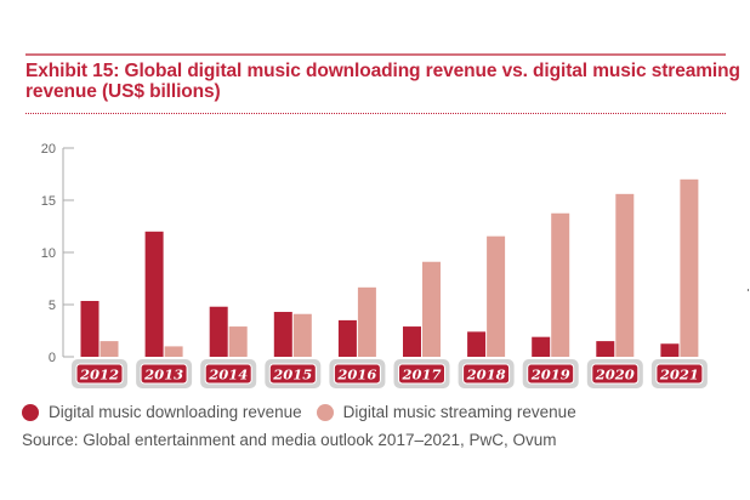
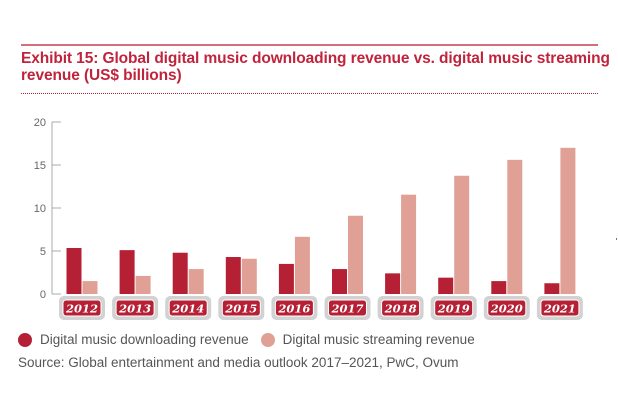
Digital music downloading revenue/2013: 12 -> 5
Digital music streaming revenue/2013: 1 -> 2
